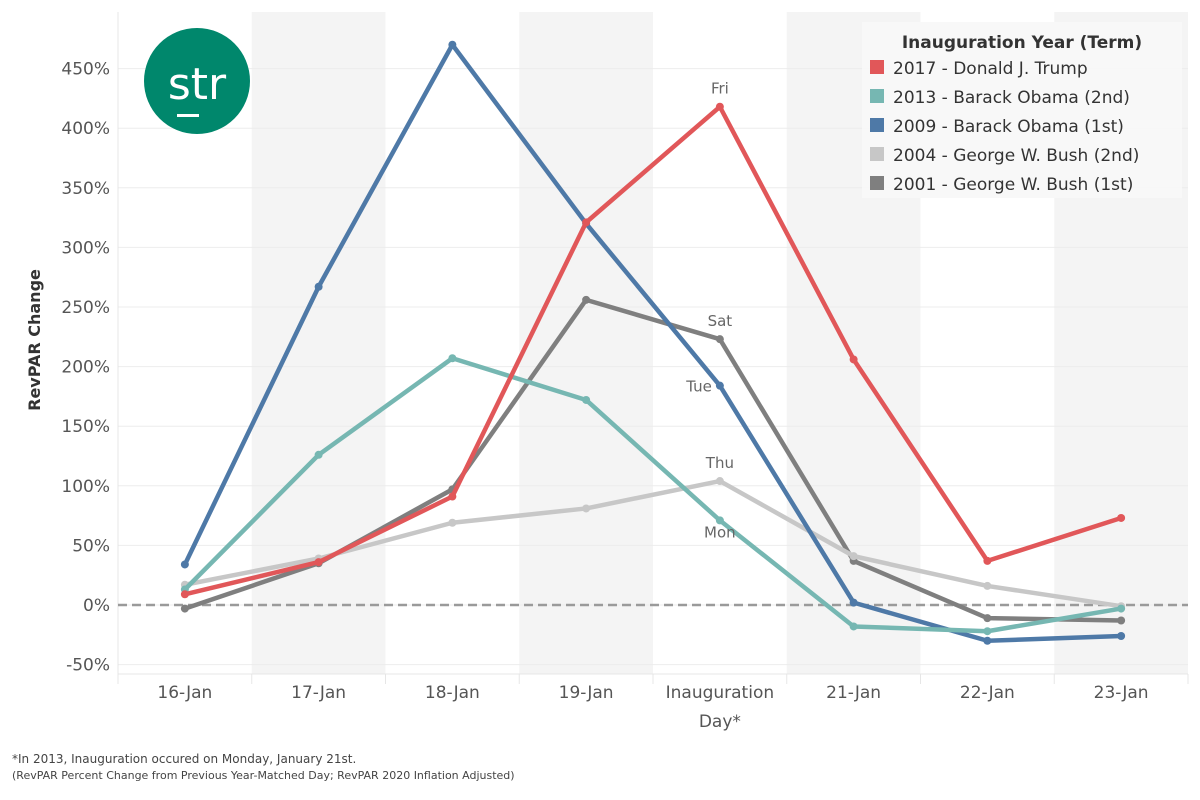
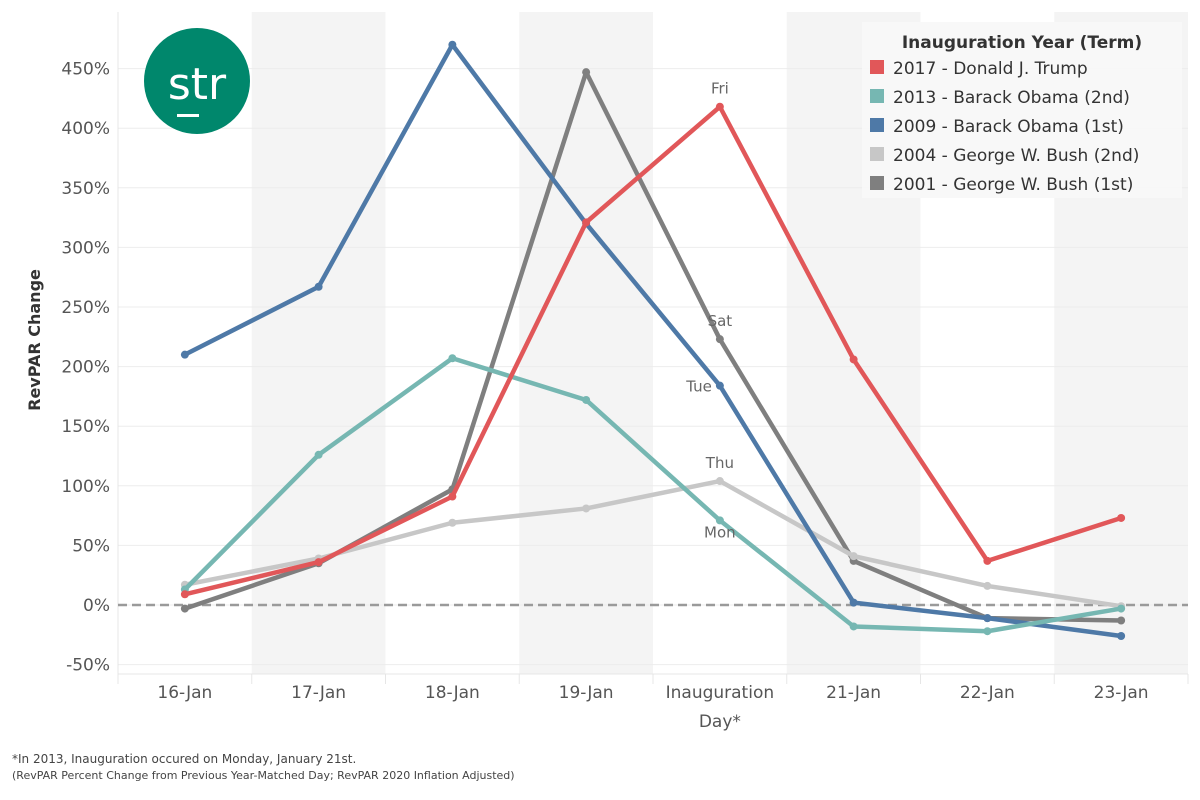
2009 - Barack Obama (1st)/16-Jan: 34% -> 210%
2001 - George W. Bush (1st)/19-Jan: 256% -> 447%
2009 - Barack Obama (1st)/22-Jan: -30% -> -11%
